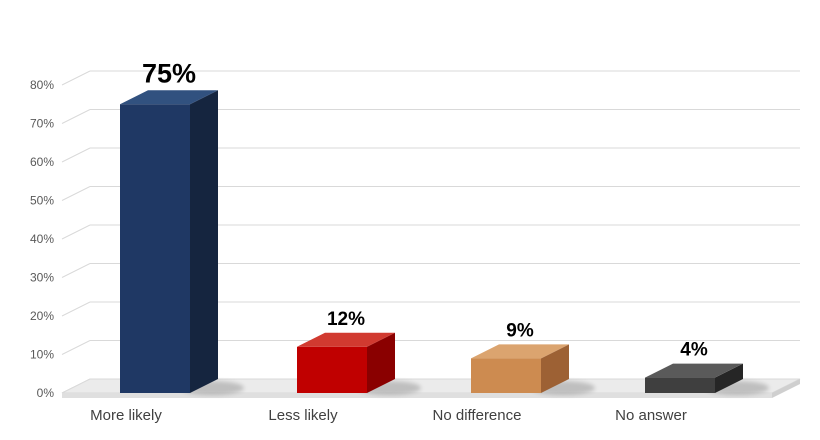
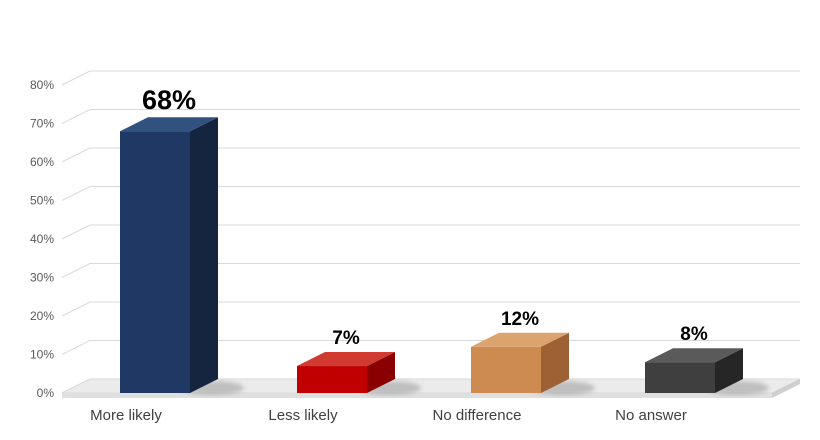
More likely: 75% -> 68%
Less likely: 12% -> 7%
No difference: 9% -> 12%
No answer: 4% -> 8%
